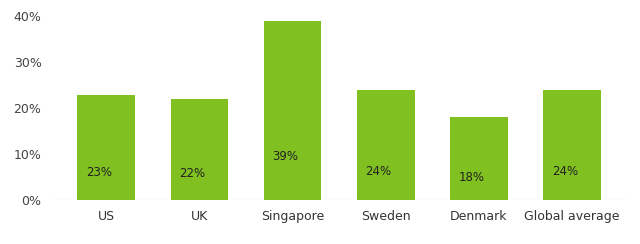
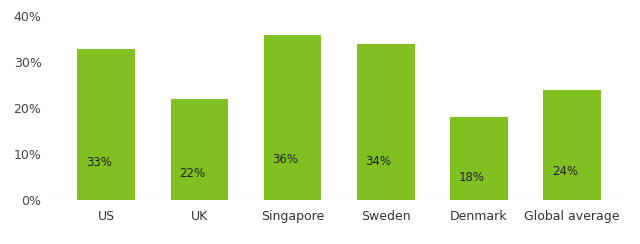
US: 23% -> 33%
Singapore: 39% -> 36%
Sweden: 24% -> 34%
